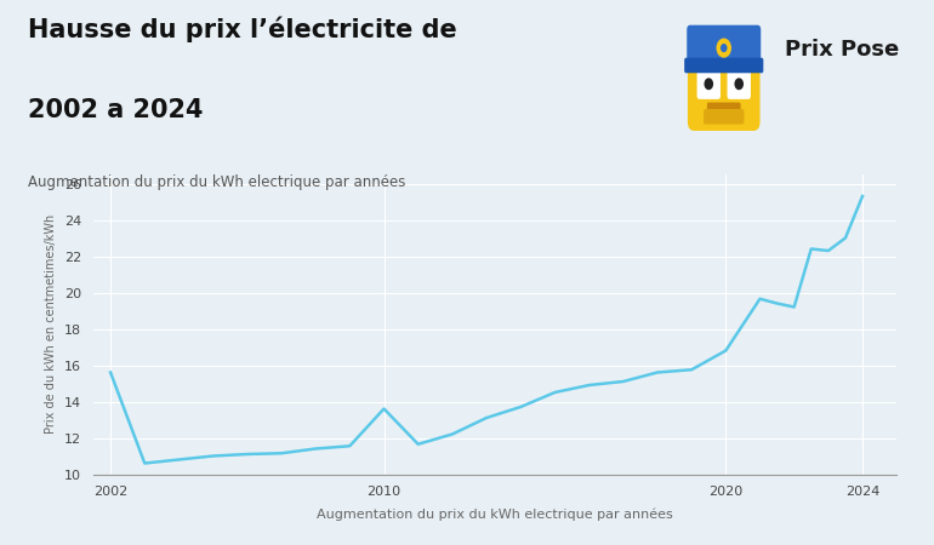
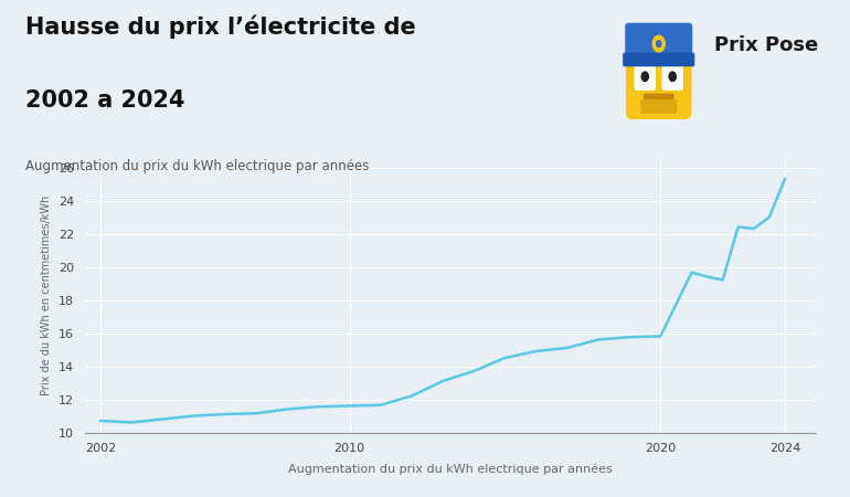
2002: 15.6 -> 10.7
2010: 13.6 -> 11.6
2020: 16.8 -> 15.8
